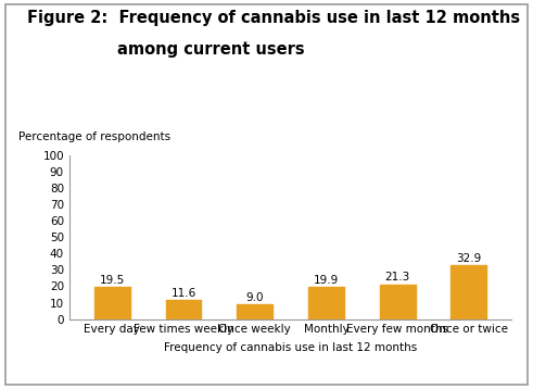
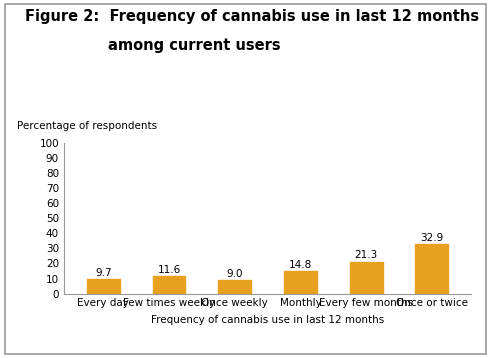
Every day: 19.5 -> 9.7
Monthly: 19.9 -> 14.8
